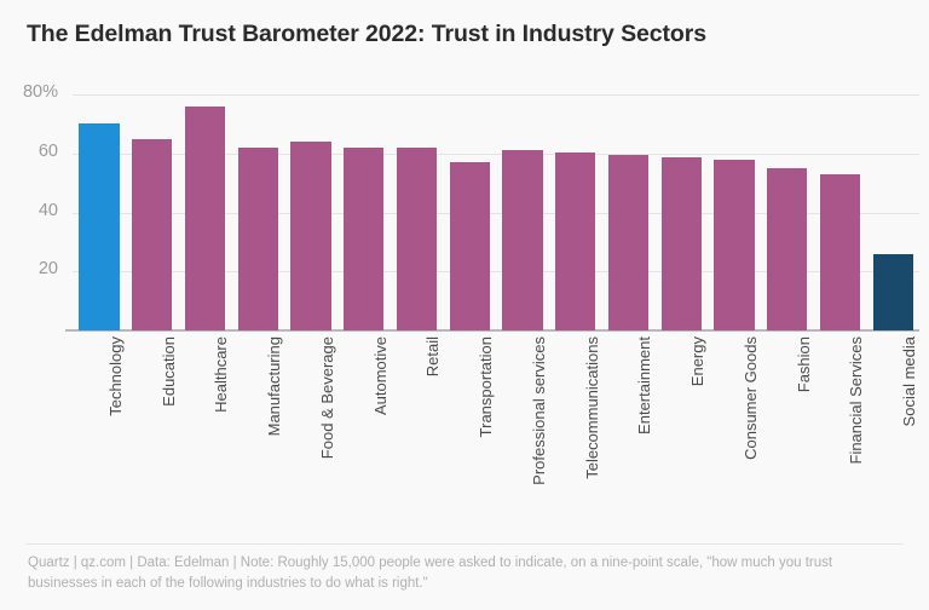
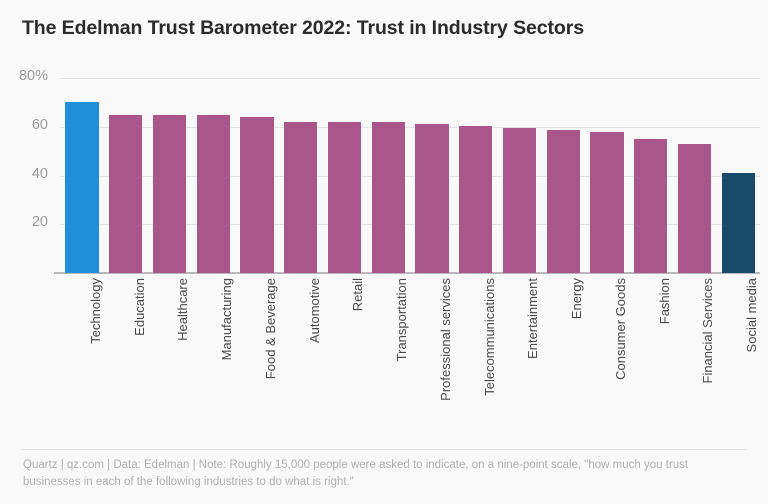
Healthcare: 76% -> 65%
Manufacturing: 62% -> 65%
Transportation: 57% -> 62%
Social media: 26% -> 41%
